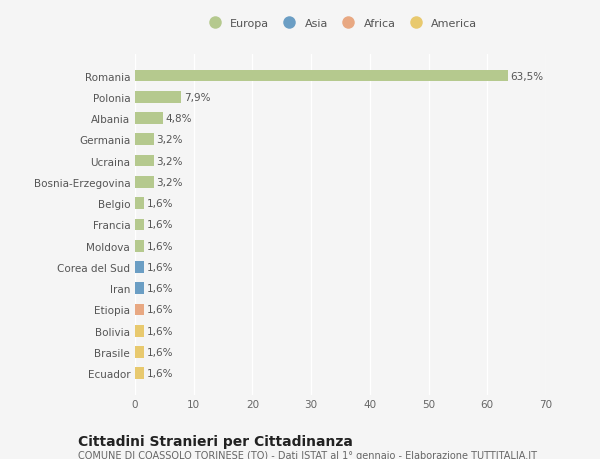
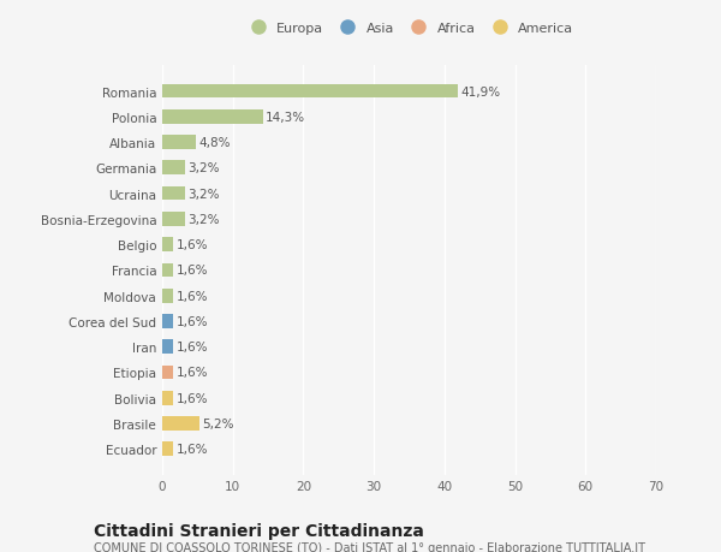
Romania: 63,5% -> 41,9%
Polonia: 7,9% -> 14,3%
Brasile: 1,6% -> 5,2%
